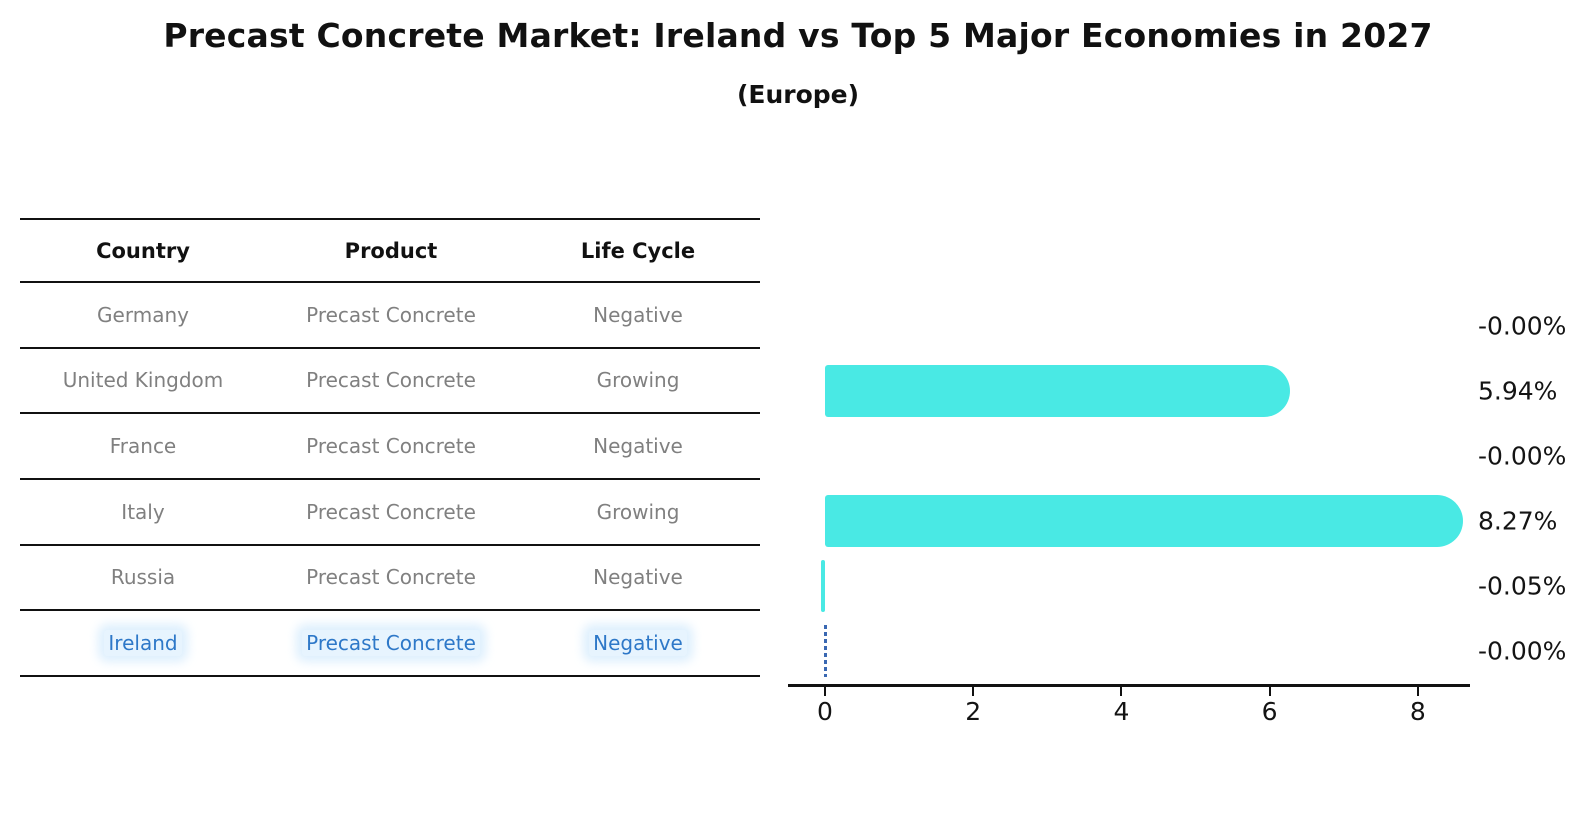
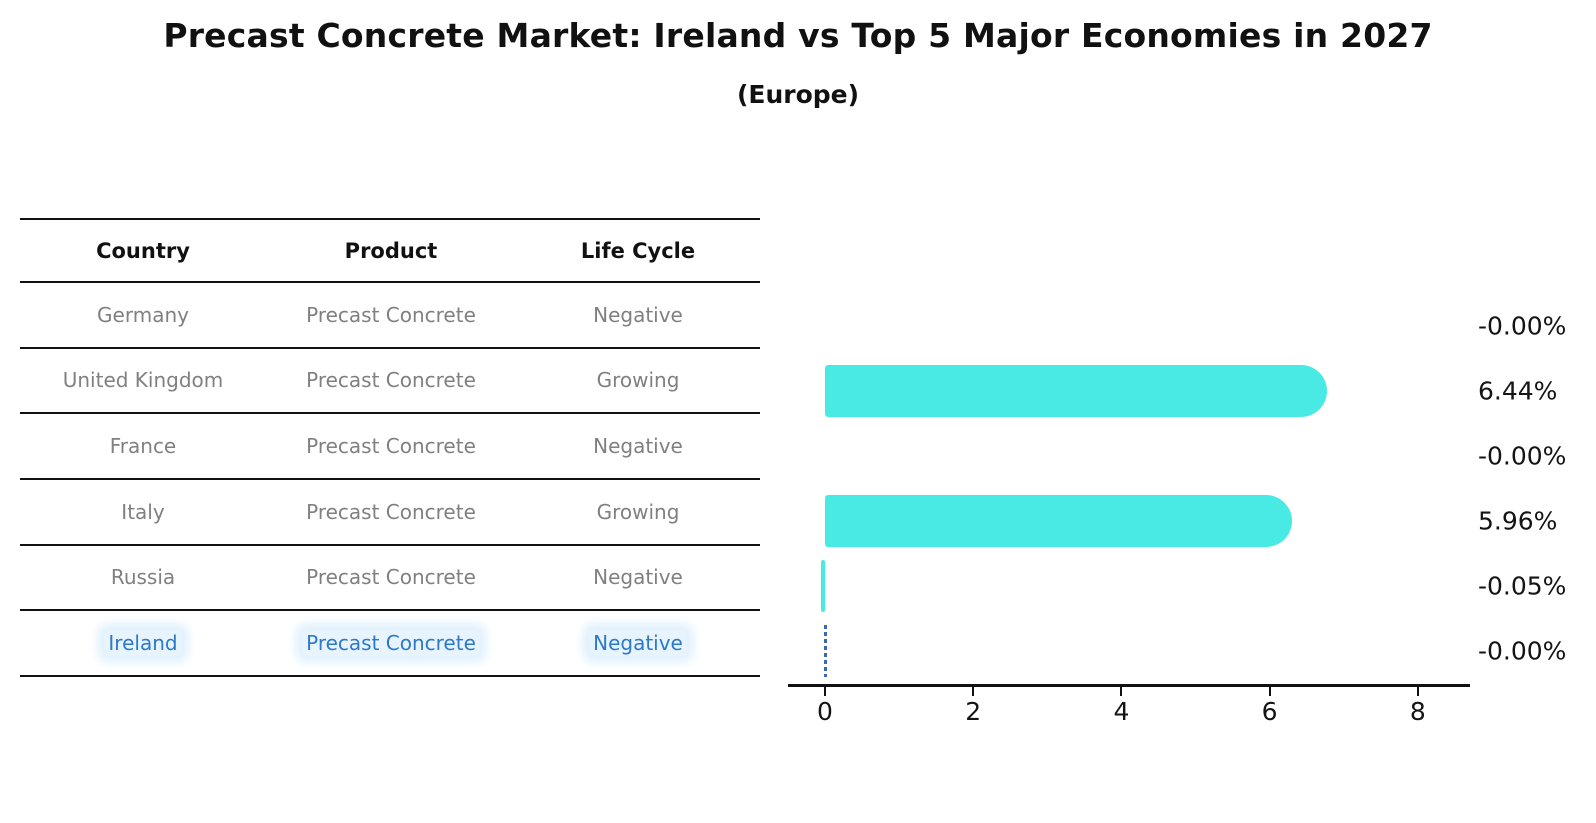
United Kingdom: 5.94% -> 6.44%
Italy: 8.27% -> 5.96%
